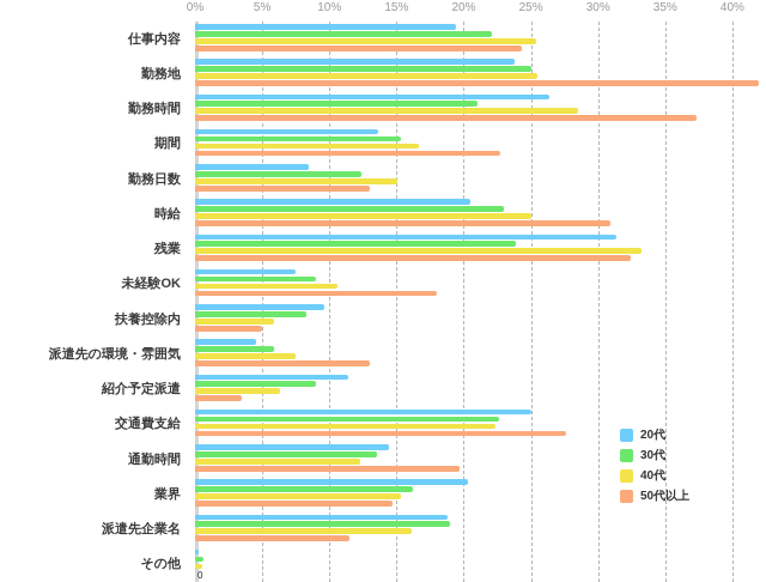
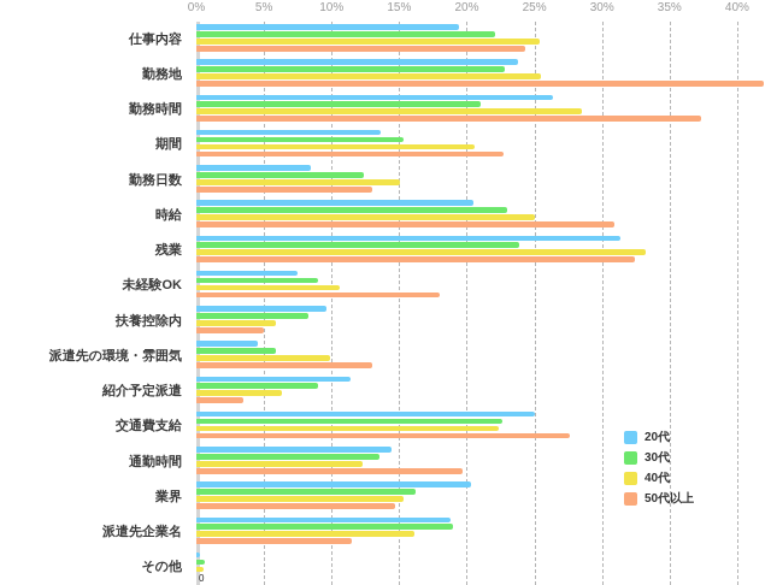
30代/勤務地: 25.0% -> 22.8%
40代/期間: 16.7% -> 20.6%
40代/派遣先の環境・雰囲気: 7.5% -> 9.9%
